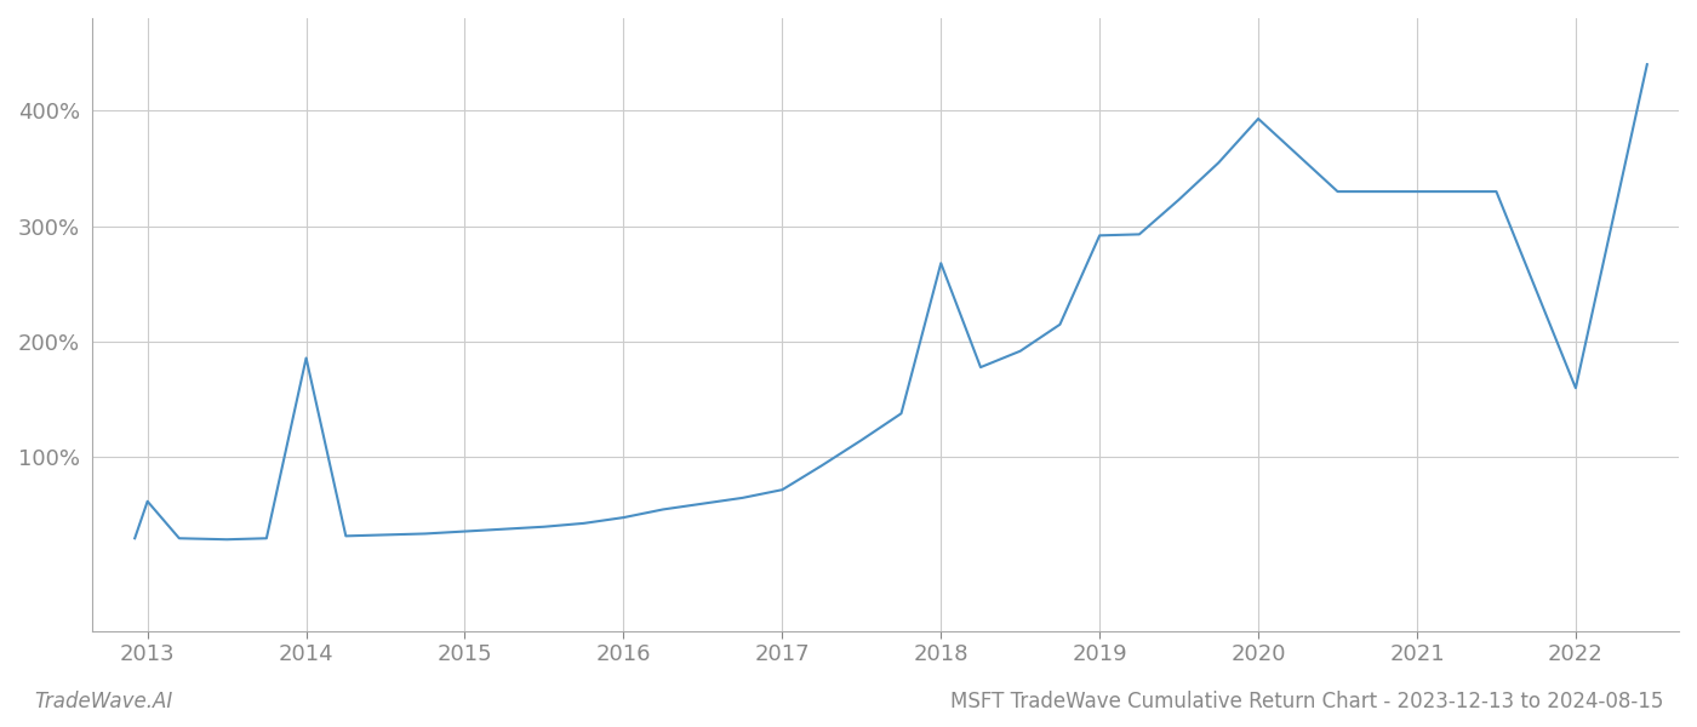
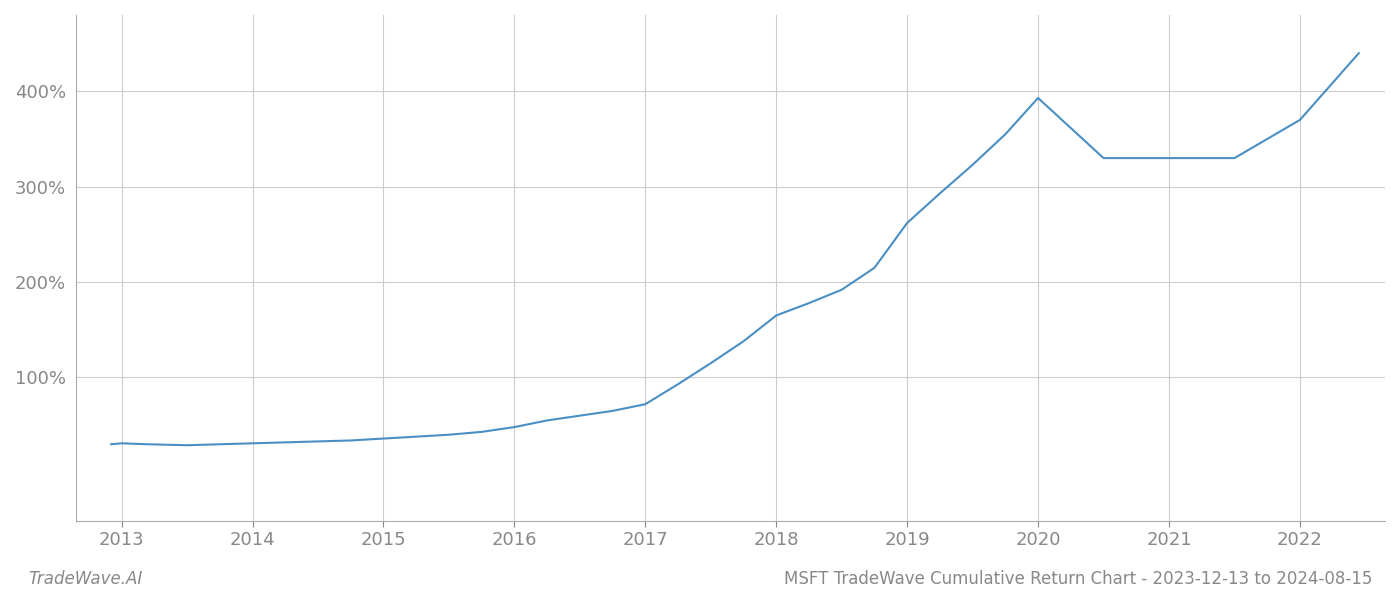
2013: 62% -> 31%
2014: 186% -> 31%
2018: 268% -> 165%
2019: 292% -> 262%
2022: 160% -> 370%
